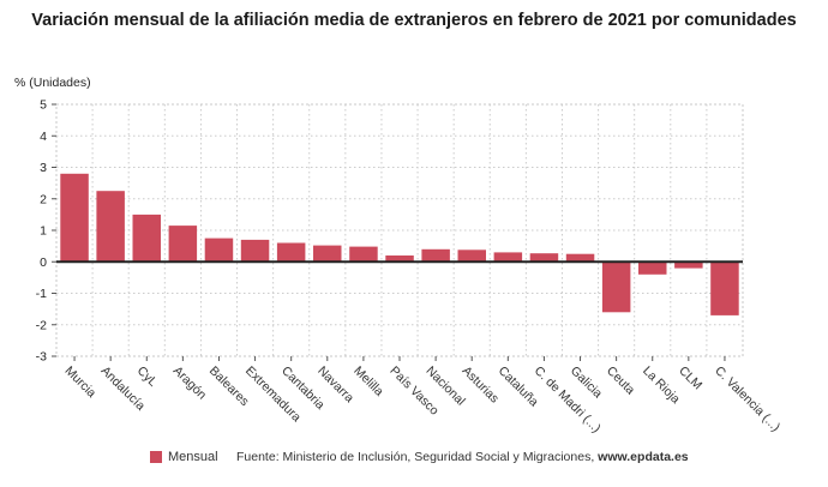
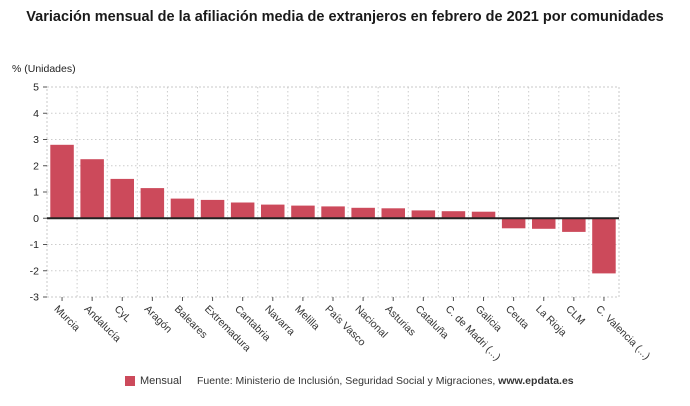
País Vasco: 0.2 -> 0.5
Ceuta: -1.6 -> -0.4
CLM: -0.2 -> -0.5
C. Valencia (...): -1.7 -> -2.1
